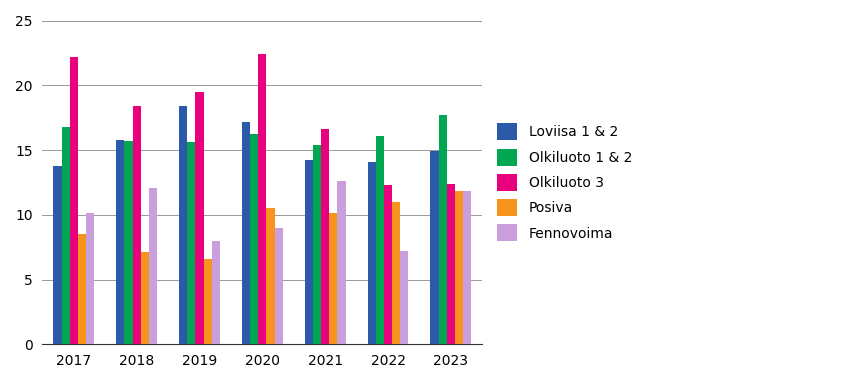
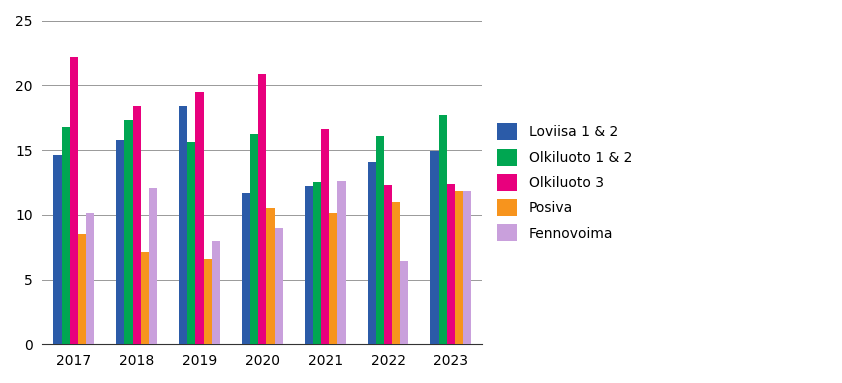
Loviisa 1 & 2/2017: 13.8 -> 14.6
Olkiluoto 1 & 2/2018: 15.7 -> 17.3
Loviisa 1 & 2/2020: 17.2 -> 11.7
Olkiluoto 3/2020: 22.4 -> 20.9
Loviisa 1 & 2/2021: 14.2 -> 12.2
Olkiluoto 1 & 2/2021: 15.4 -> 12.5
Fennovoima/2022: 7.2 -> 6.4
